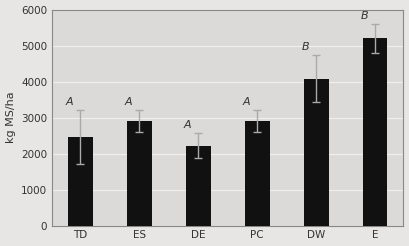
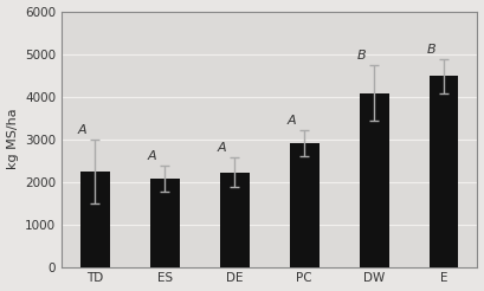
TD: 2450 -> 2250
ES: 2900 -> 2070
E: 5200 -> 4480
